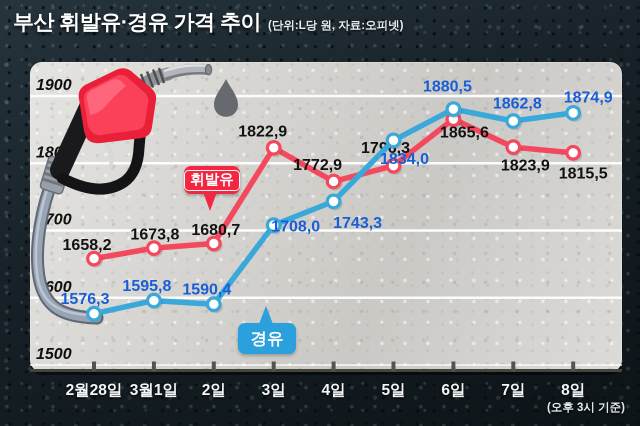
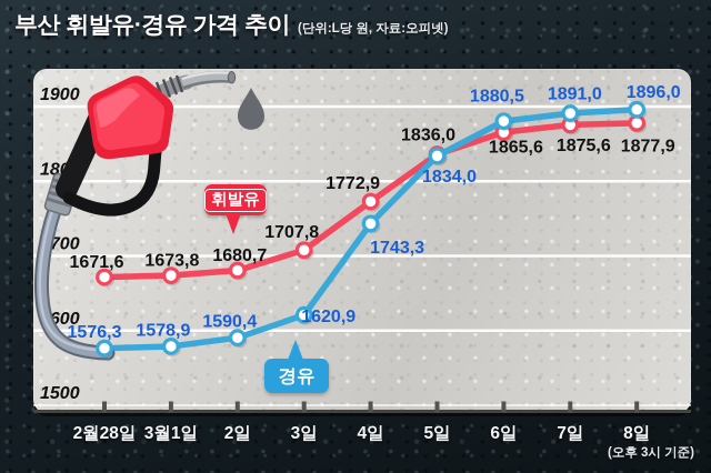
휘발유/2월28일: 1658,2 -> 1671,6
경유/3월1일: 1595,8 -> 1578,9
휘발유/3일: 1822,9 -> 1707,8
경유/3일: 1708,0 -> 1620,9
휘발유/5일: 1796,3 -> 1836,0
휘발유/7일: 1823,9 -> 1875,6
경유/7일: 1862,8 -> 1891,0
휘발유/8일: 1815,5 -> 1877,9
경유/8일: 1874,9 -> 1896,0
